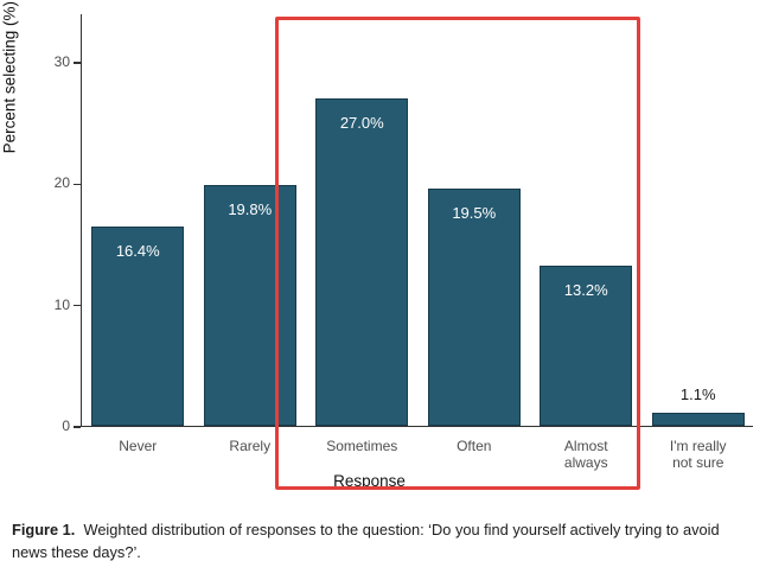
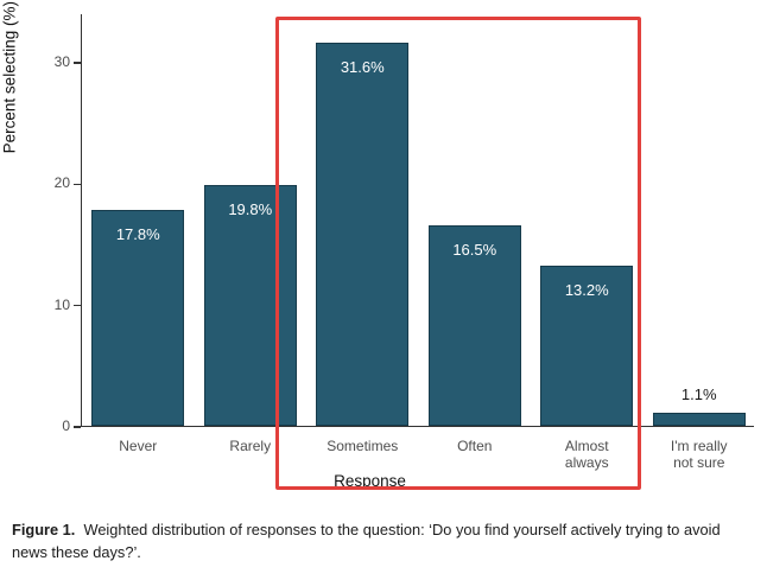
Never: 16.4% -> 17.8%
Sometimes: 27.0% -> 31.6%
Often: 19.5% -> 16.5%
